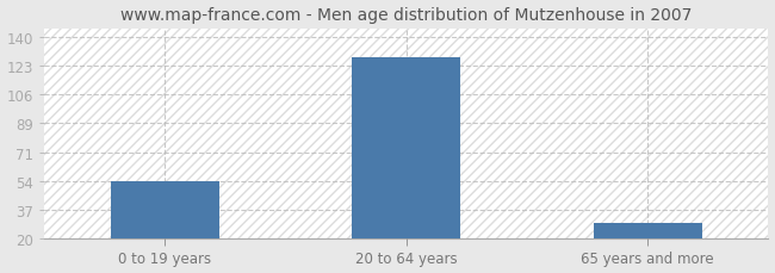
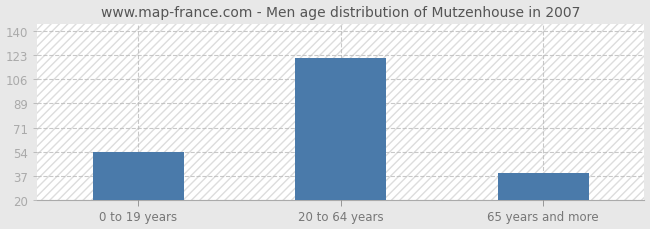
20 to 64 years: 128 -> 121
65 years and more: 29 -> 39
